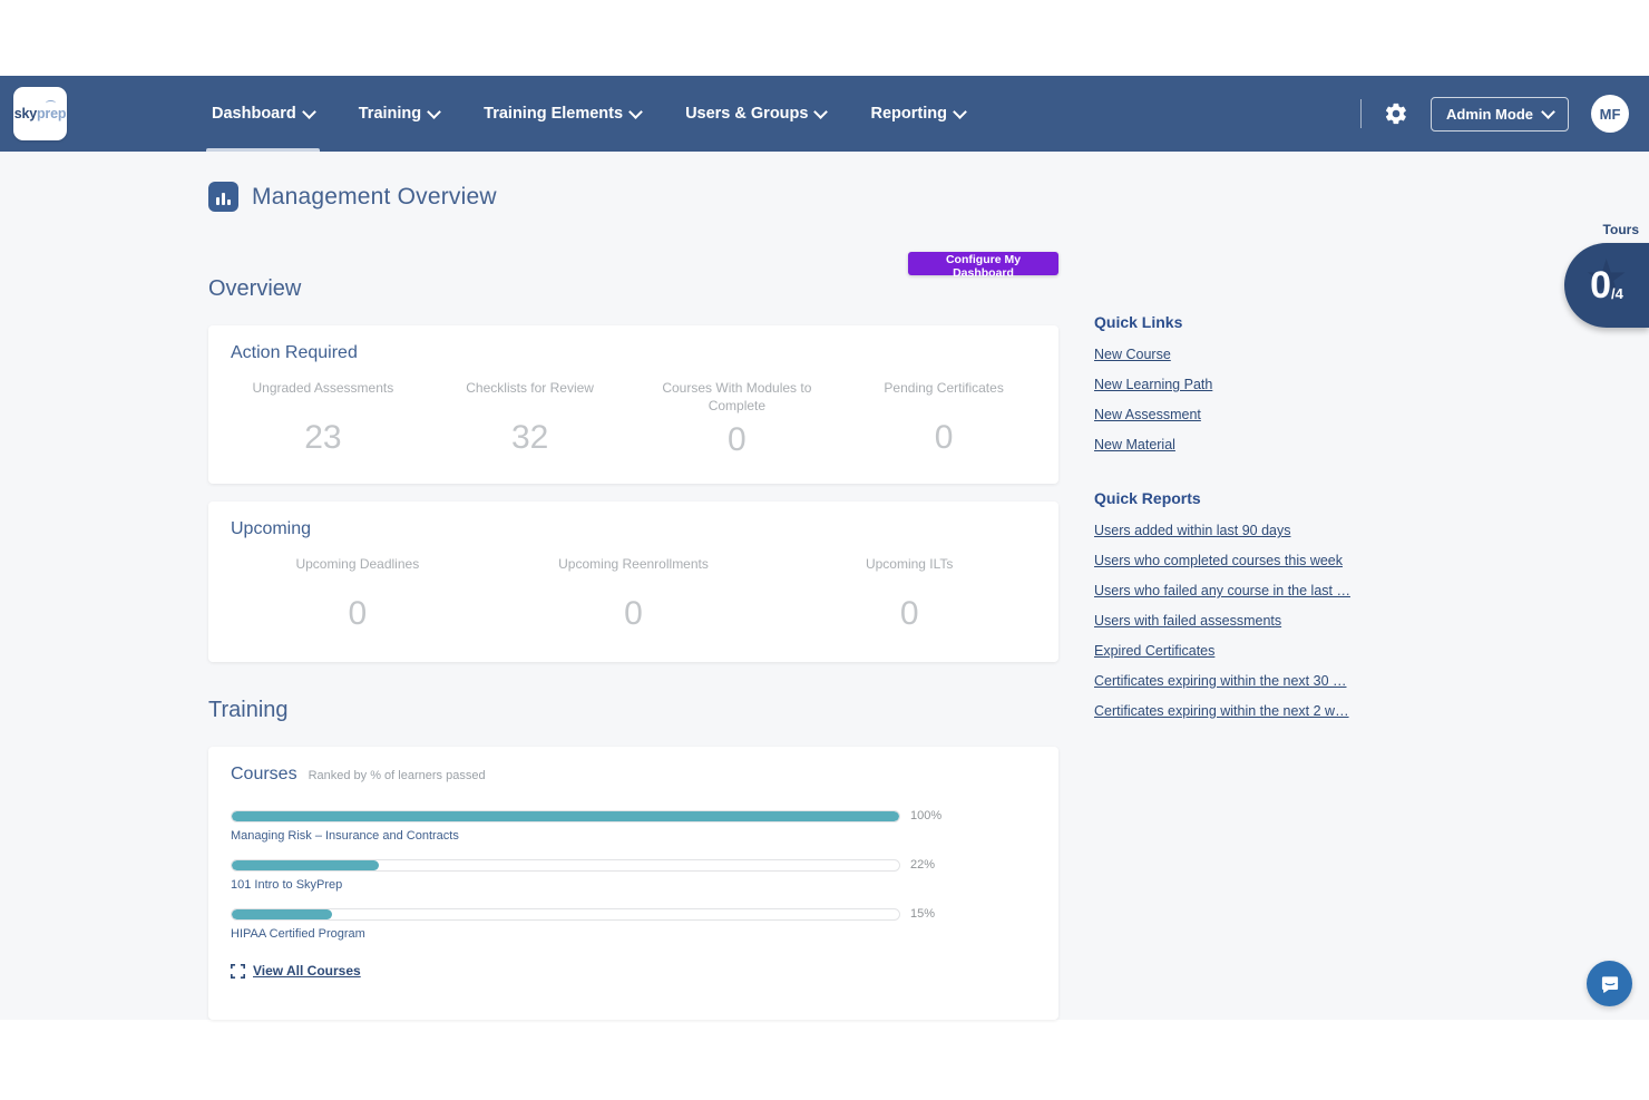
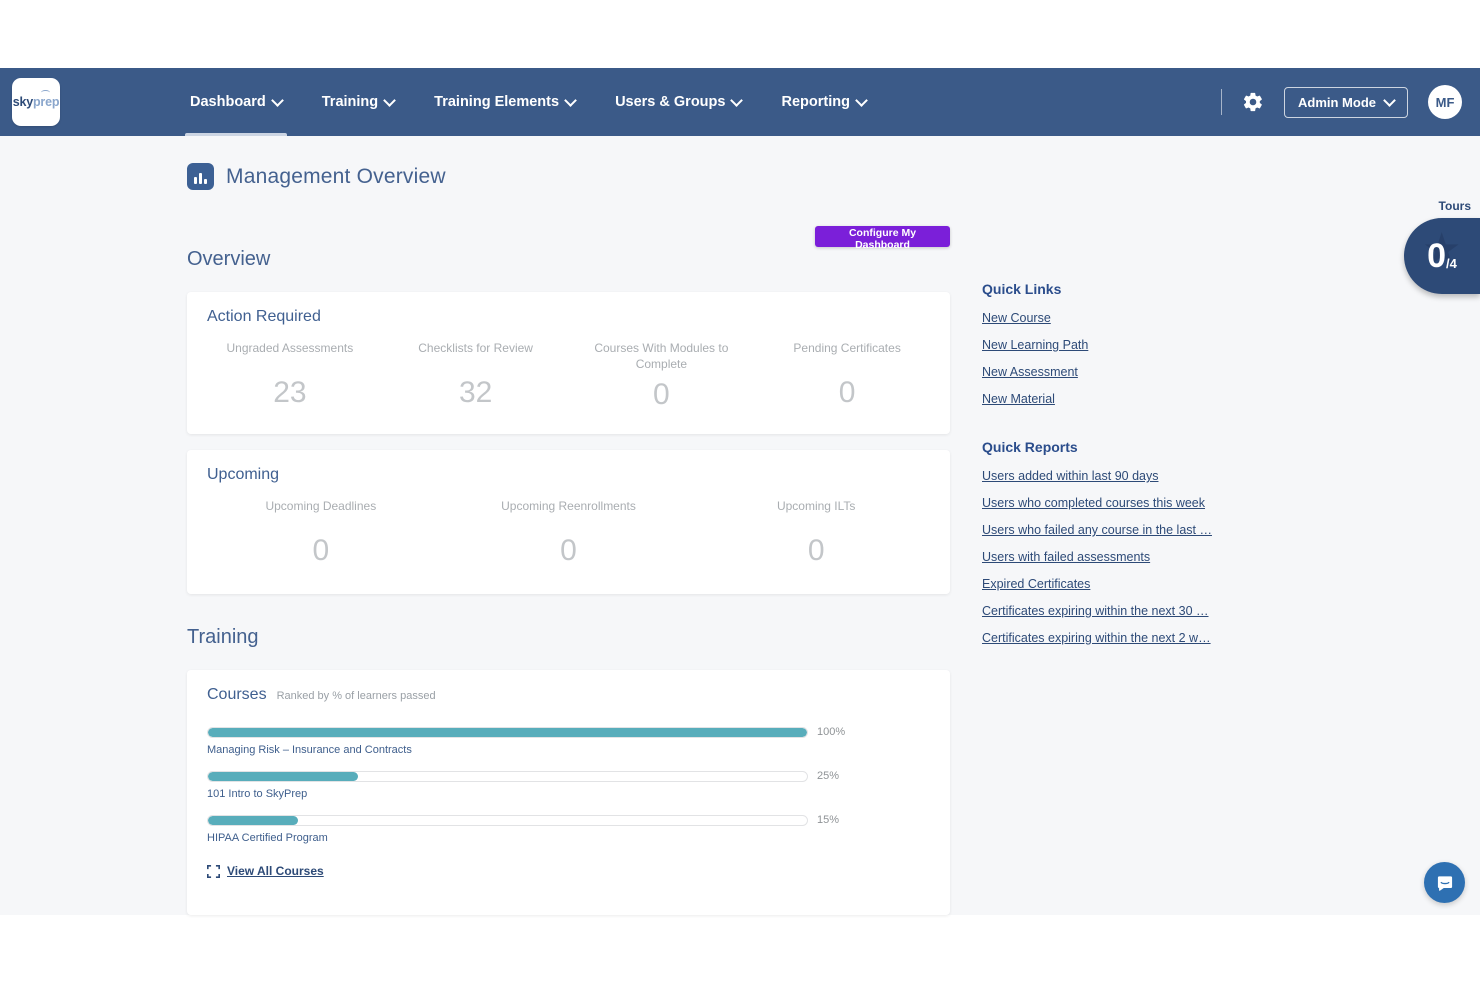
101 Intro to SkyPrep: 22% -> 25%
